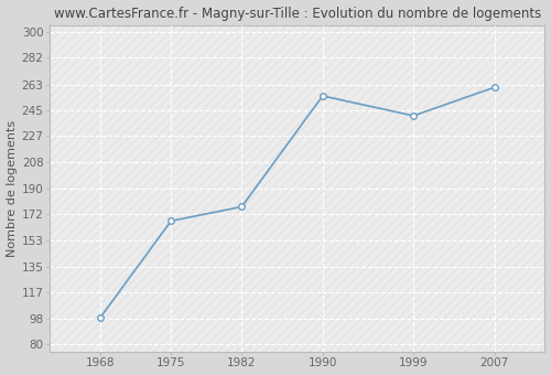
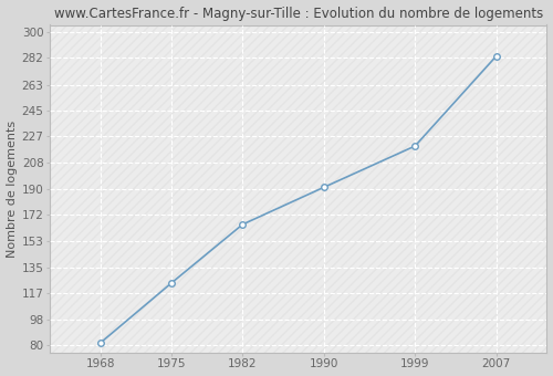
1968: 99 -> 82
1975: 167 -> 124
1982: 177 -> 165
1990: 255 -> 191
1999: 241 -> 220
2007: 261 -> 283
